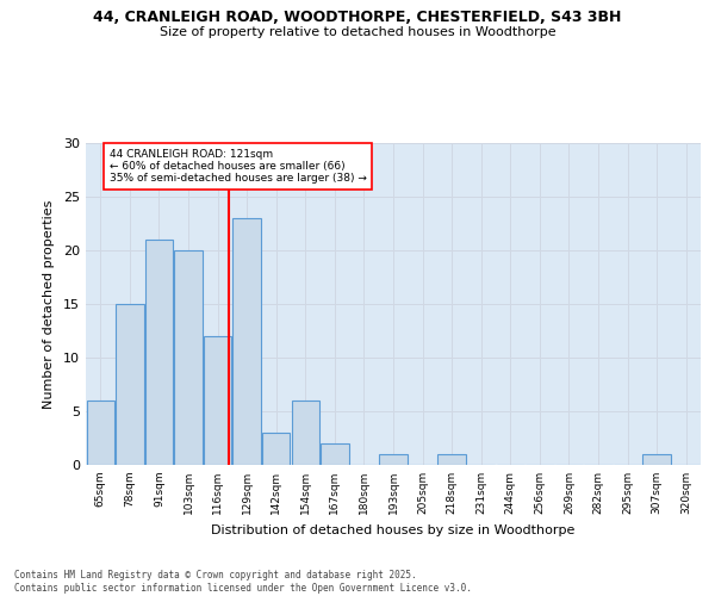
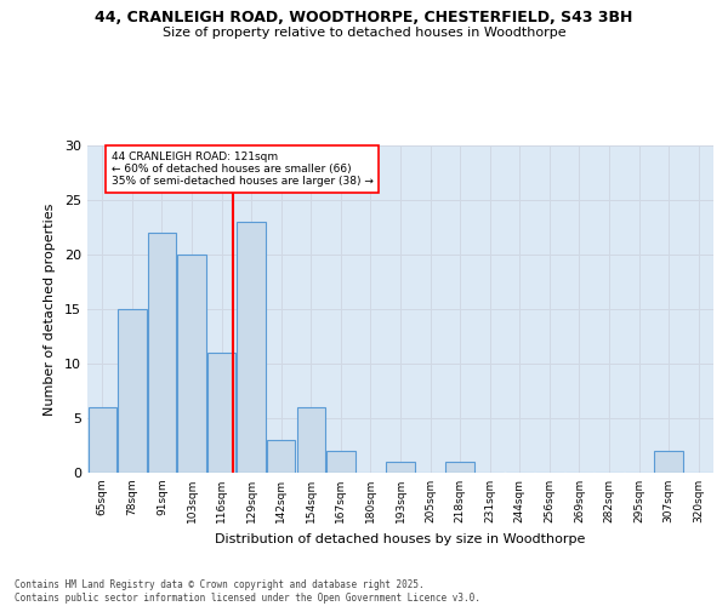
91sqm: 21 -> 22
116sqm: 12 -> 11
307sqm: 1 -> 2
